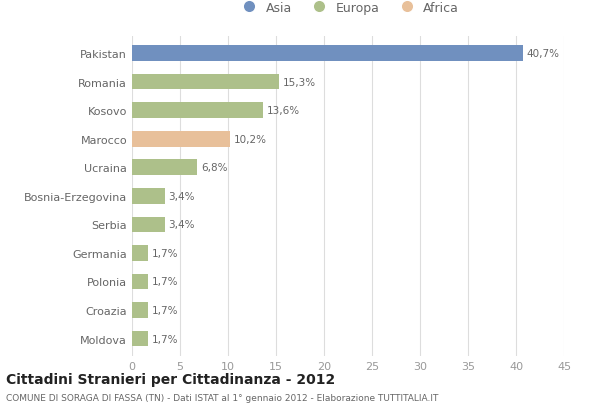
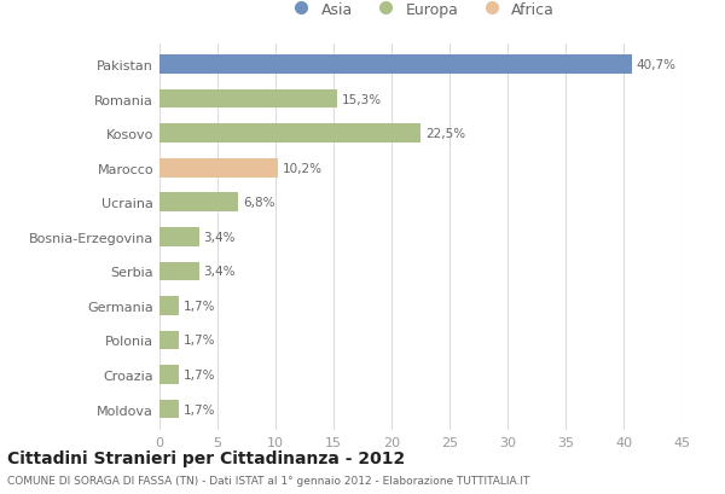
Kosovo: 13,6% -> 22,5%
